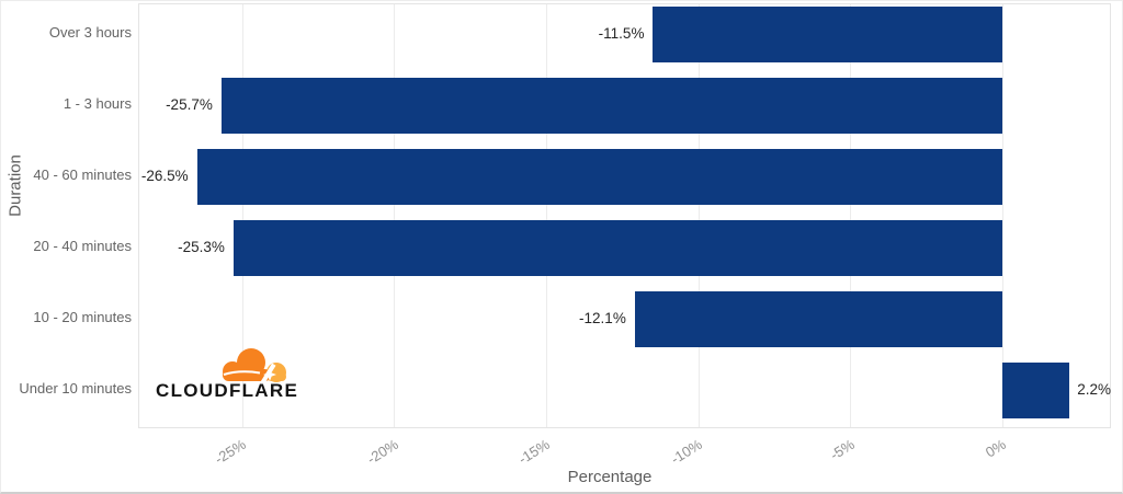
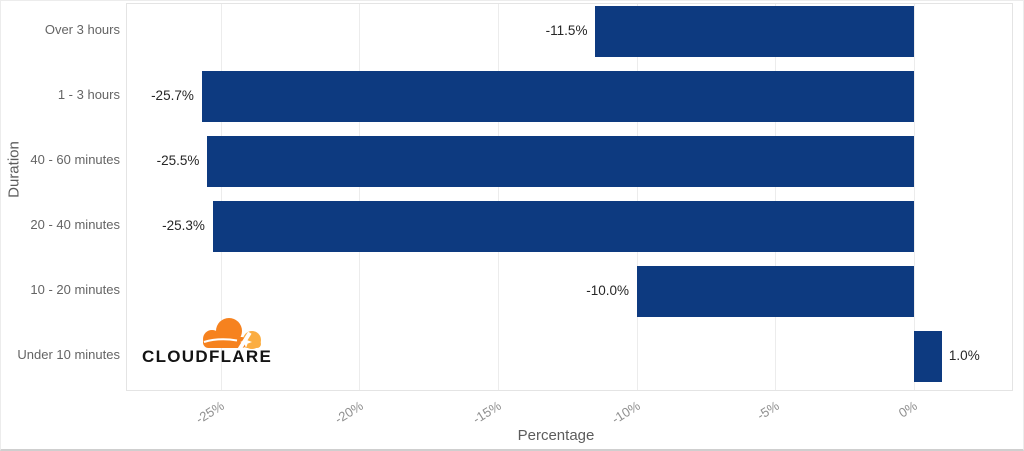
40 - 60 minutes: -26.5% -> -25.5%
10 - 20 minutes: -12.1% -> -10.0%
Under 10 minutes: 2.2% -> 1.0%
